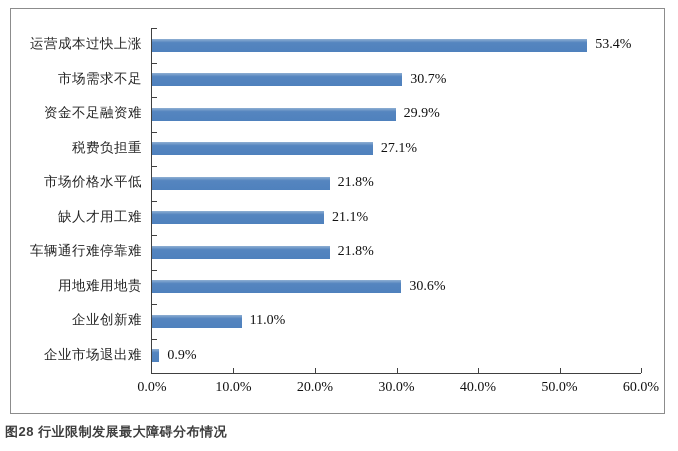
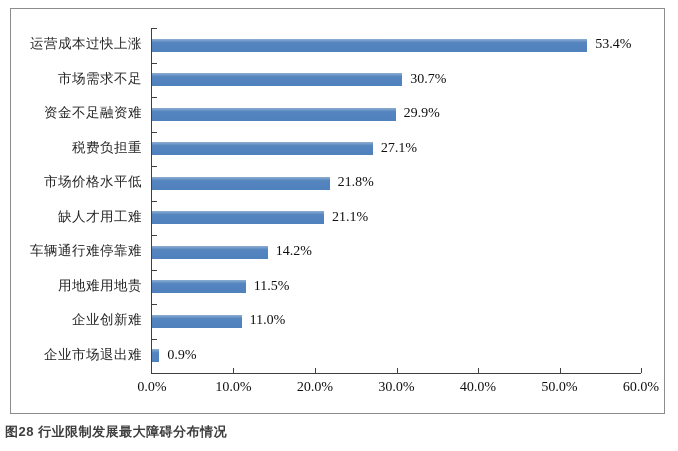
车辆通行难停靠难: 21.8% -> 14.2%
用地难用地贵: 30.6% -> 11.5%
